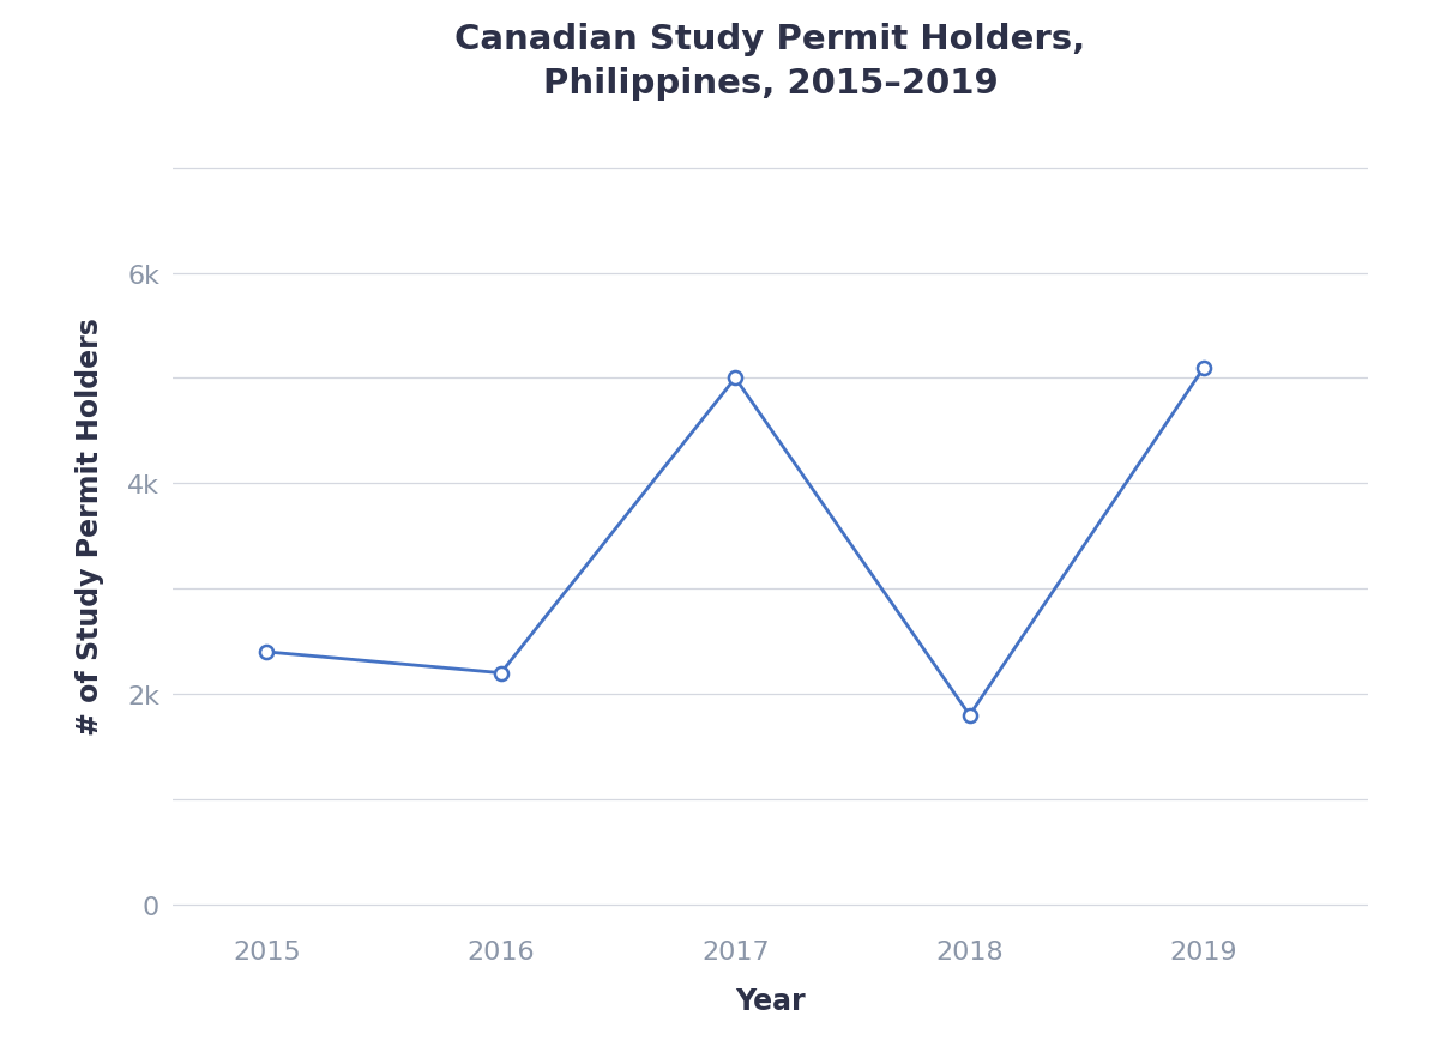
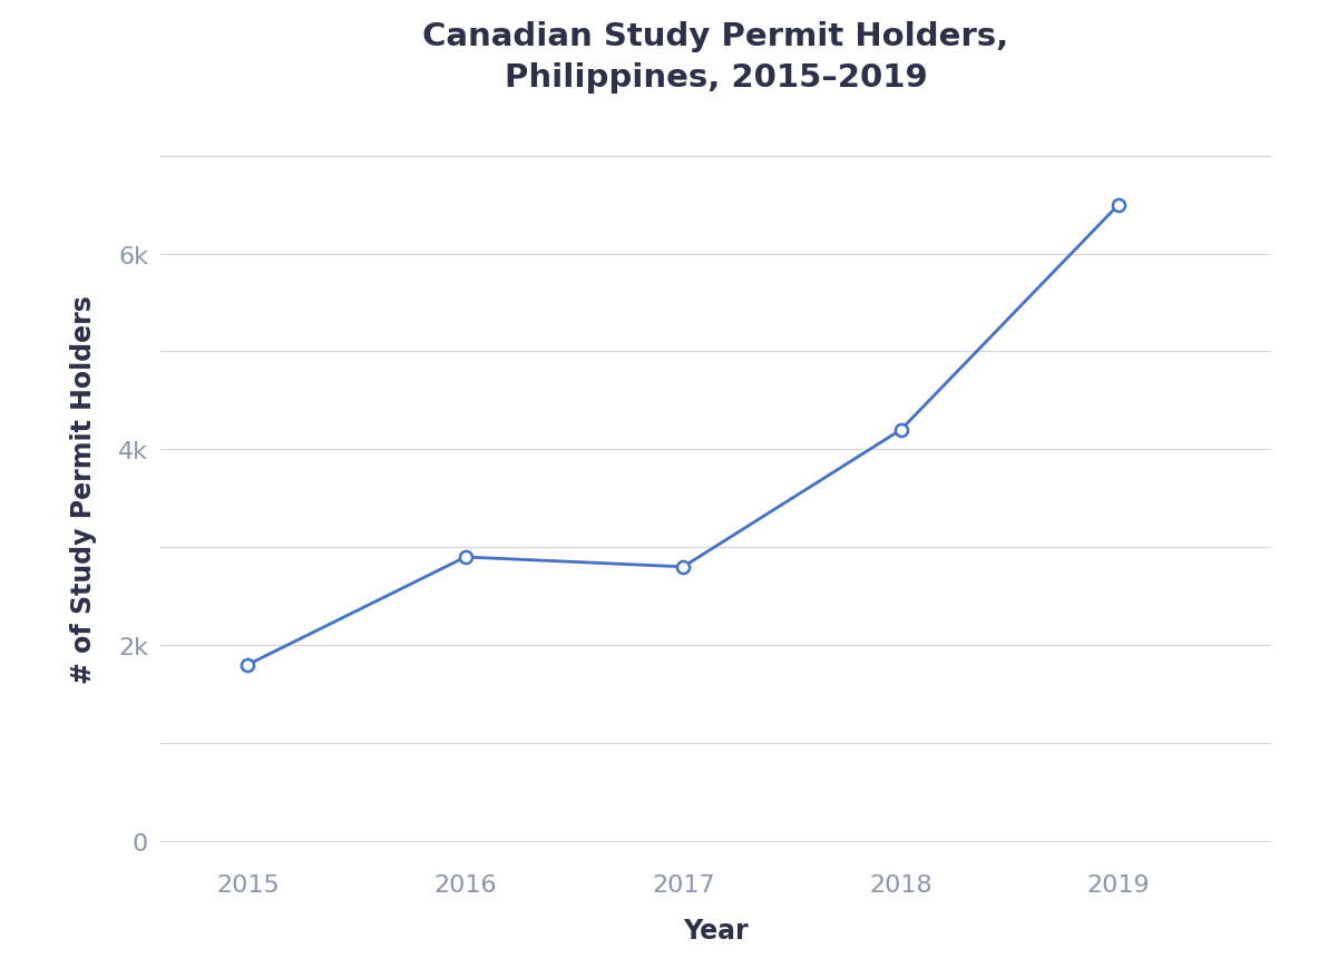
2015: 2.4k -> 1.8k
2016: 2.2k -> 2.9k
2017: 5.0k -> 2.8k
2018: 1.8k -> 4.2k
2019: 5.1k -> 6.5k
